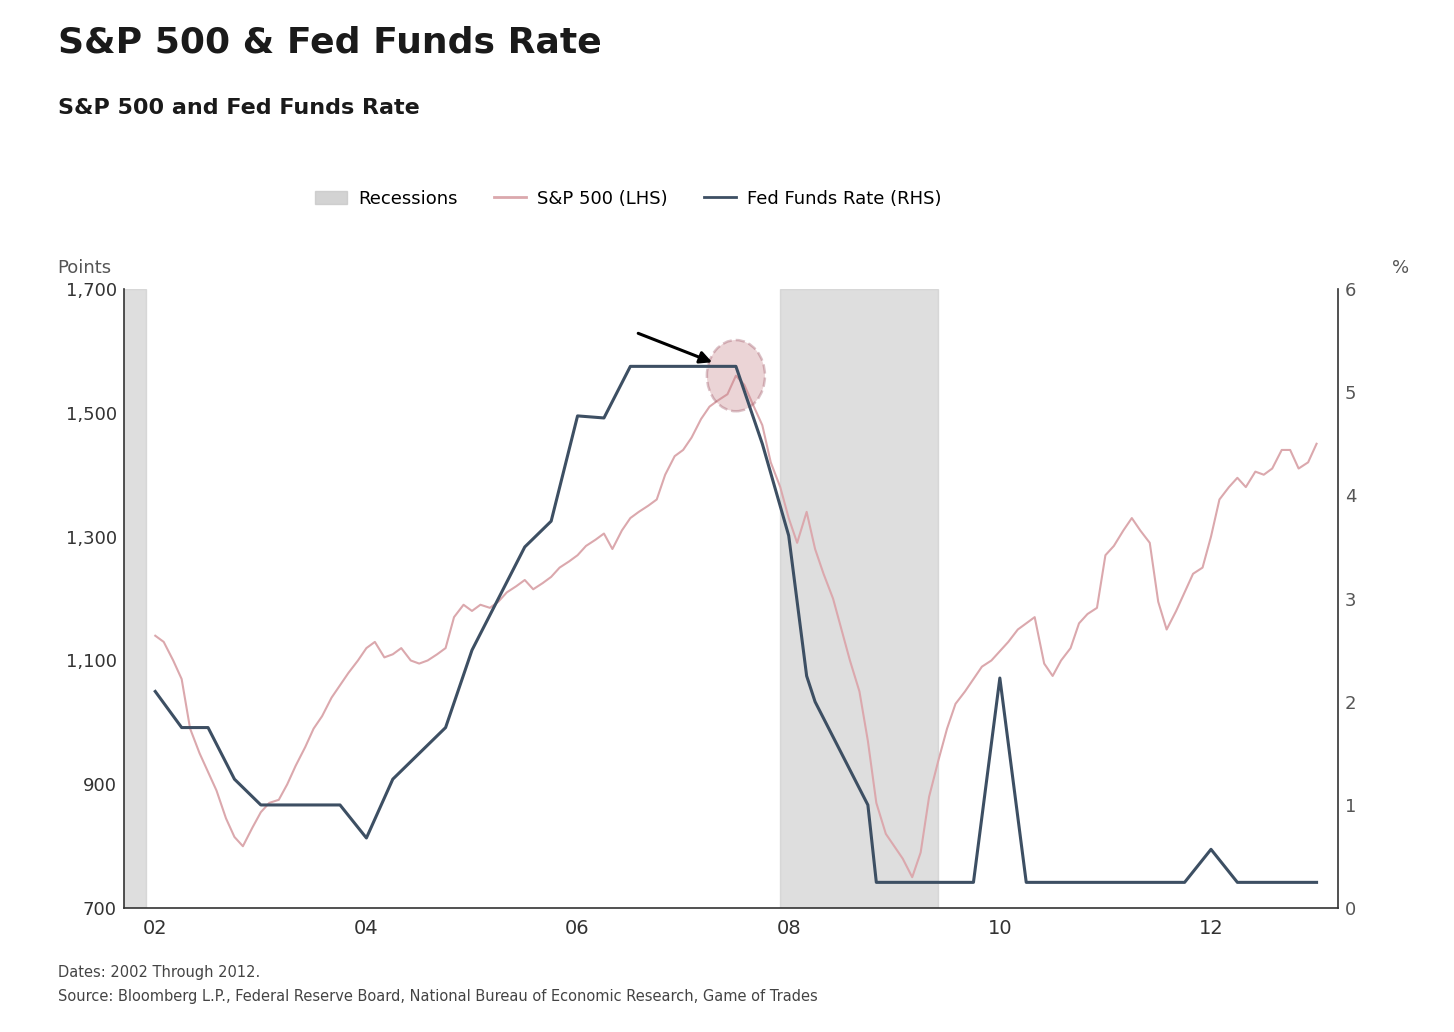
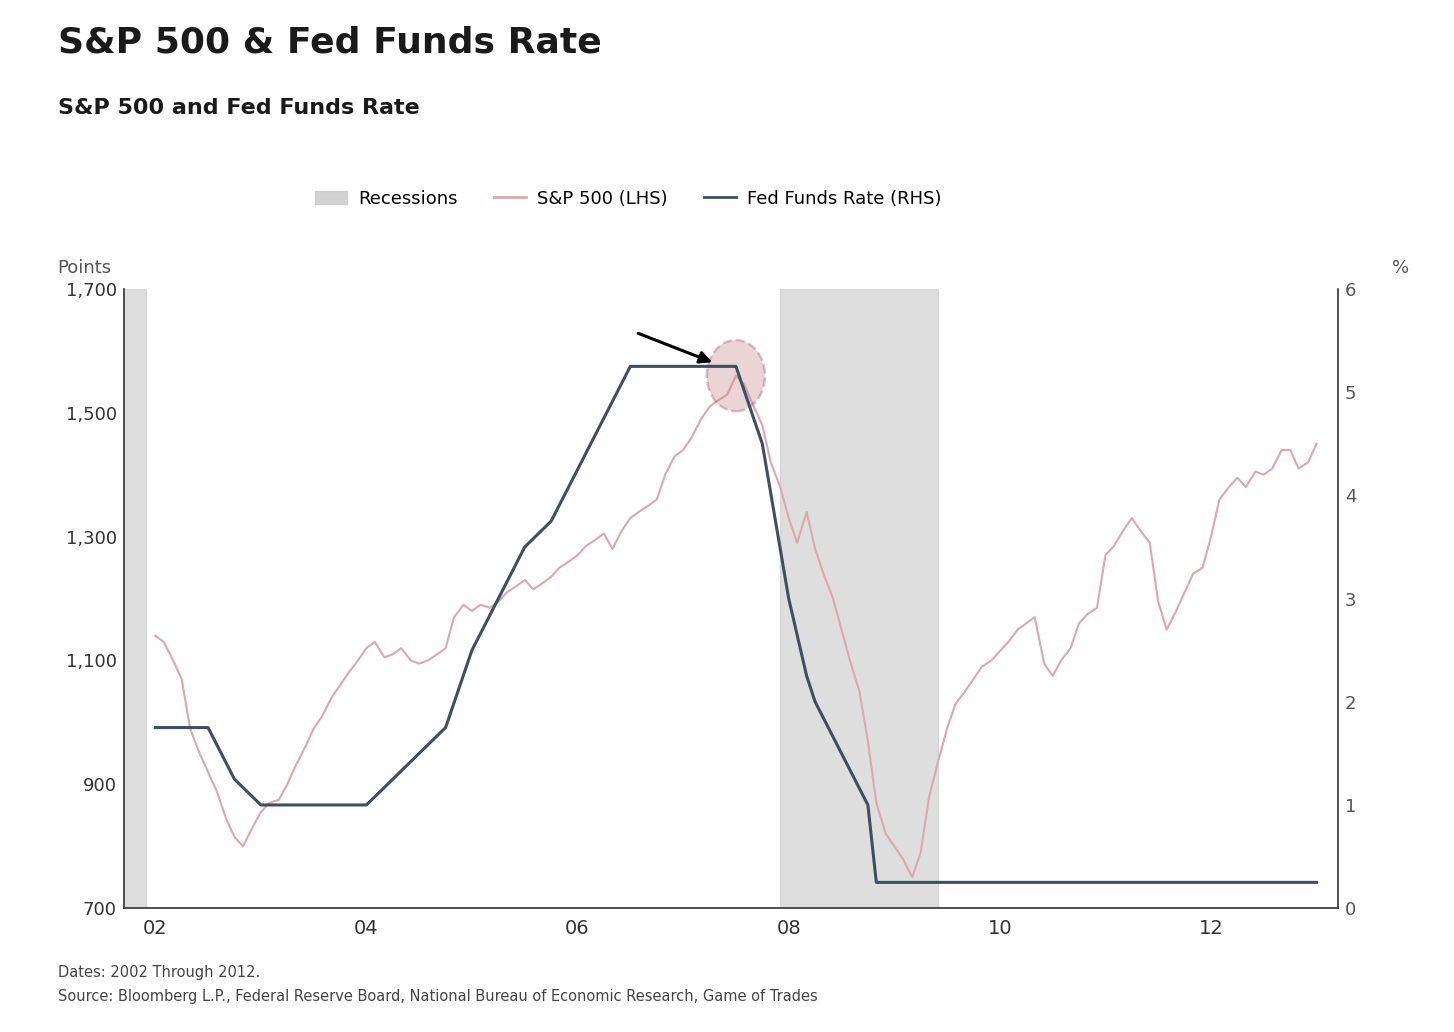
Fed Funds Rate (RHS)/02: 2.10 -> 1.75
Fed Funds Rate (RHS)/04: 0.68 -> 1.00
Fed Funds Rate (RHS)/06: 4.77 -> 4.25
Fed Funds Rate (RHS)/08: 3.61 -> 3.00
Fed Funds Rate (RHS)/10: 2.23 -> 0.25
Fed Funds Rate (RHS)/12: 0.57 -> 0.25
